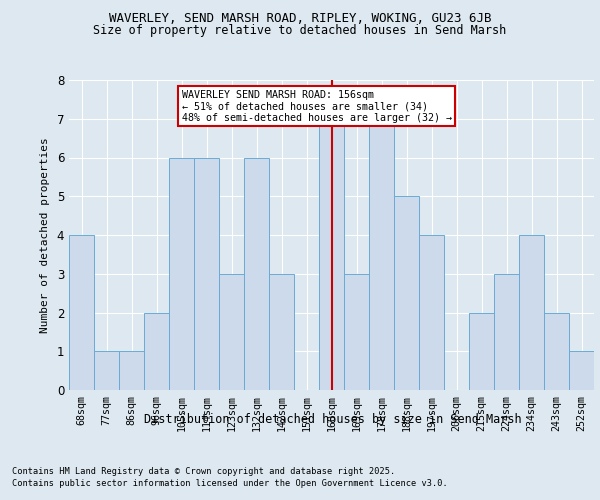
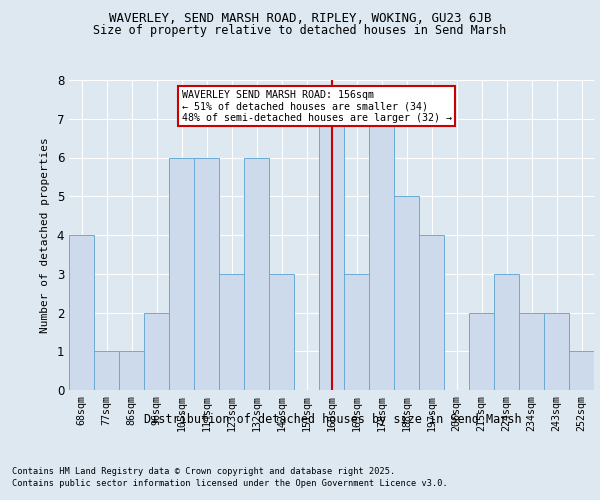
234sqm: 4 -> 2
